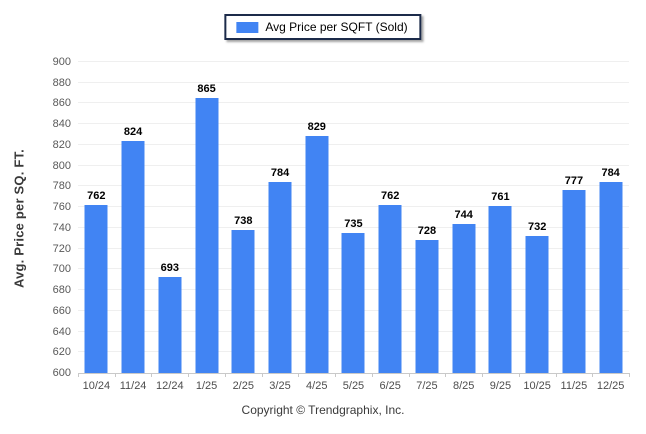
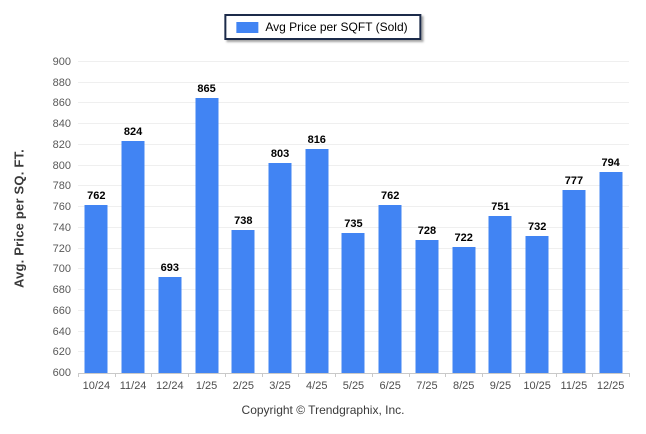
3/25: 784 -> 803
4/25: 829 -> 816
8/25: 744 -> 722
9/25: 761 -> 751
12/25: 784 -> 794
